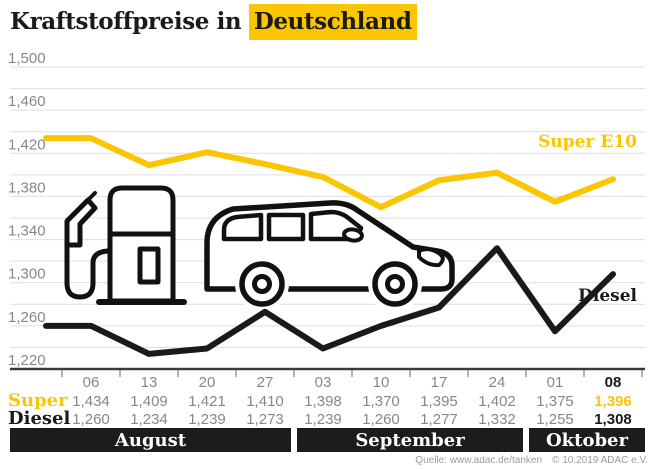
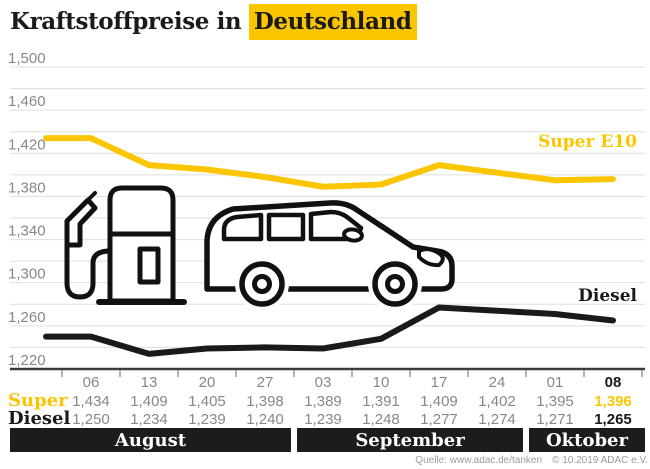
Diesel/06: 1,260 -> 1,250
Super E10/20: 1,421 -> 1,405
Super E10/27: 1,410 -> 1,398
Diesel/27: 1,273 -> 1,240
Super E10/03: 1,398 -> 1,389
Super E10/10: 1,370 -> 1,391
Diesel/10: 1,260 -> 1,248
Super E10/17: 1,395 -> 1,409
Diesel/24: 1,332 -> 1,274
Super E10/01: 1,375 -> 1,395
Diesel/01: 1,255 -> 1,271
Diesel/08: 1,308 -> 1,265
